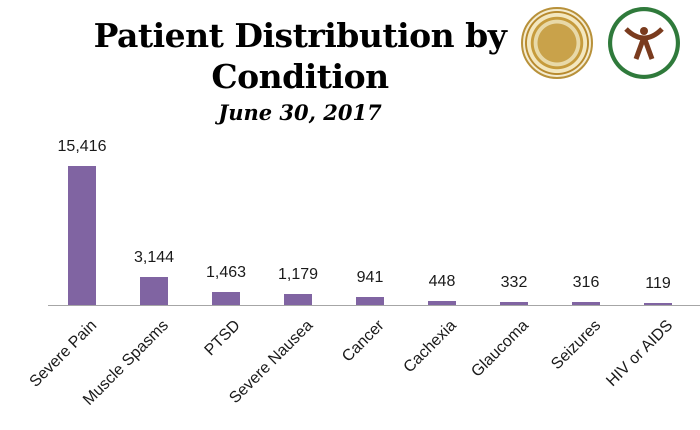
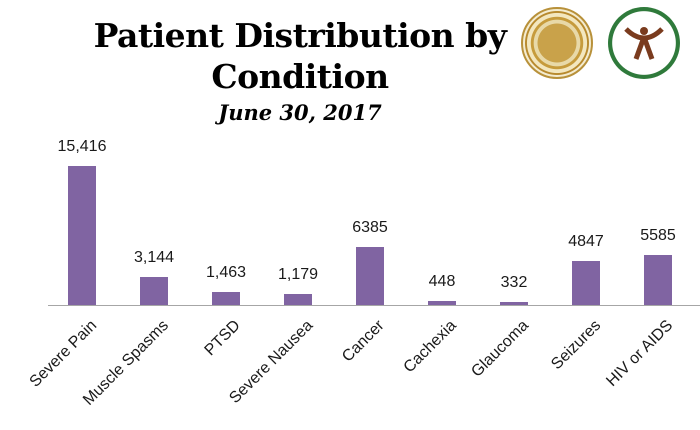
Cancer: 941 -> 6385
Seizures: 316 -> 4847
HIV or AIDS: 119 -> 5585
